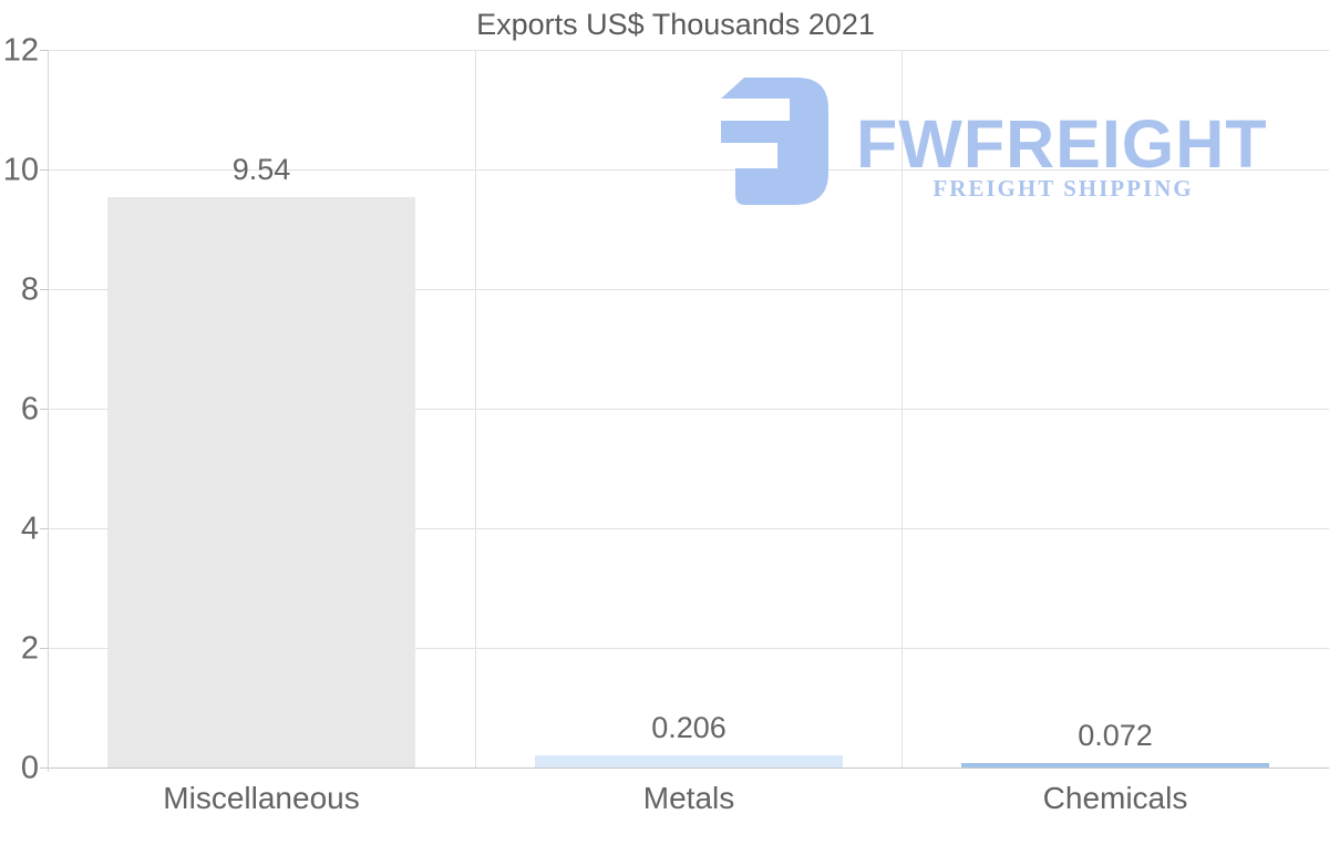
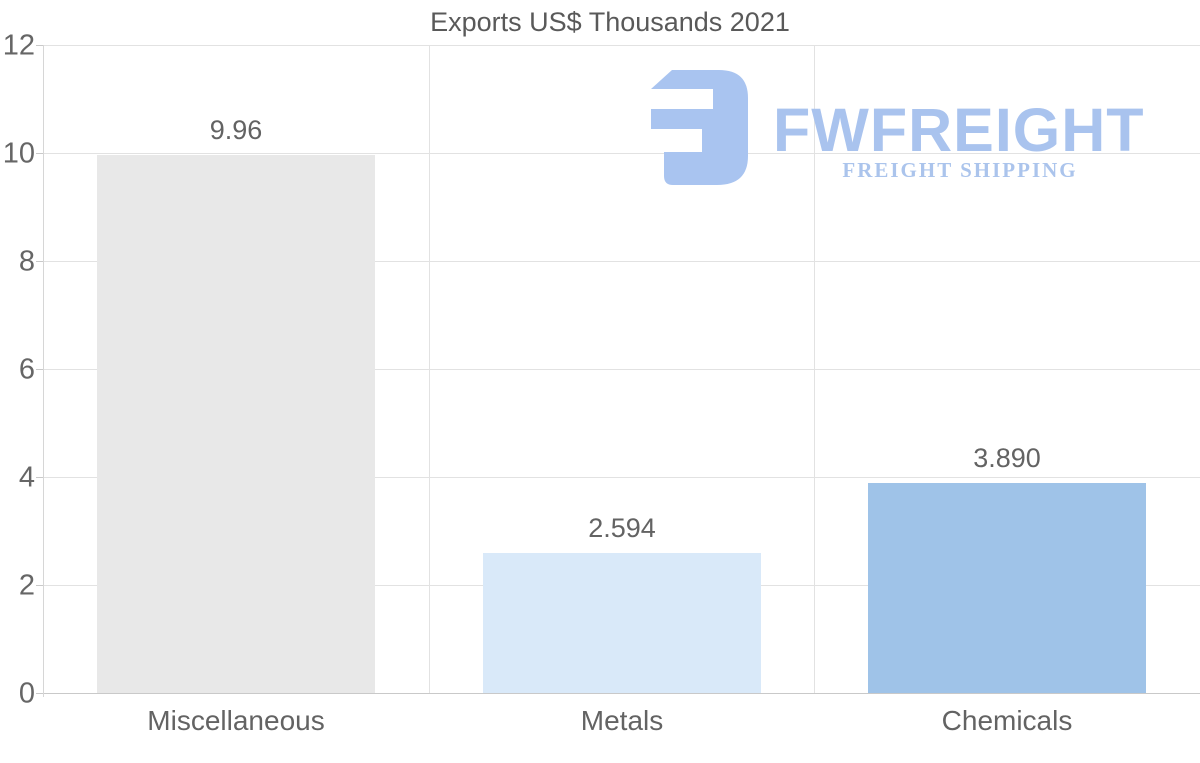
Miscellaneous: 9.54 -> 9.96
Metals: 0.206 -> 2.594
Chemicals: 0.072 -> 3.890
